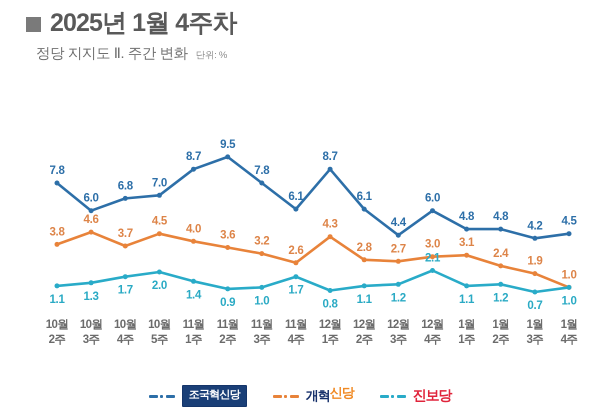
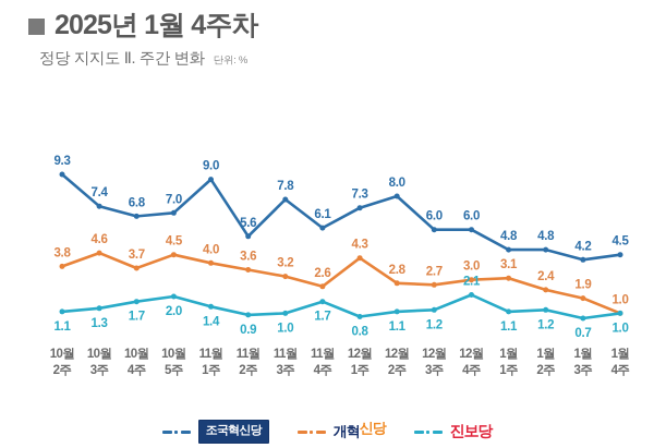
조국혁신당/10월 2주: 7.8 -> 9.3
조국혁신당/10월 3주: 6.0 -> 7.4
조국혁신당/11월 1주: 8.7 -> 9.0
조국혁신당/11월 2주: 9.5 -> 5.6
조국혁신당/12월 1주: 8.7 -> 7.3
조국혁신당/12월 2주: 6.1 -> 8.0
조국혁신당/12월 3주: 4.4 -> 6.0
